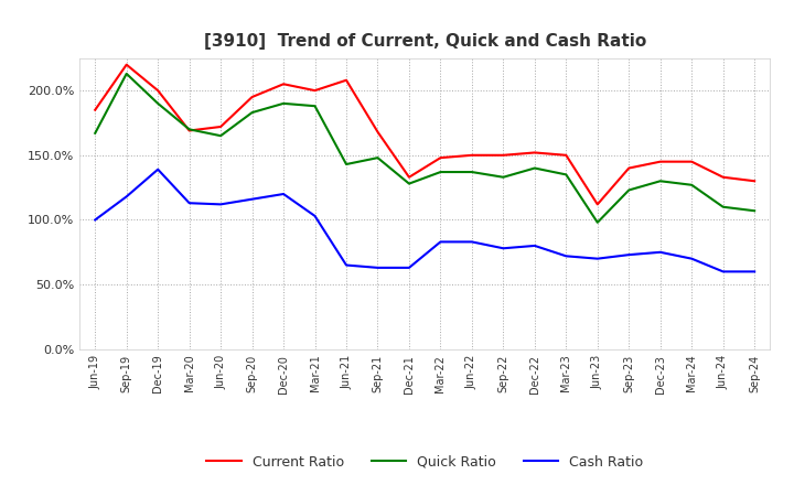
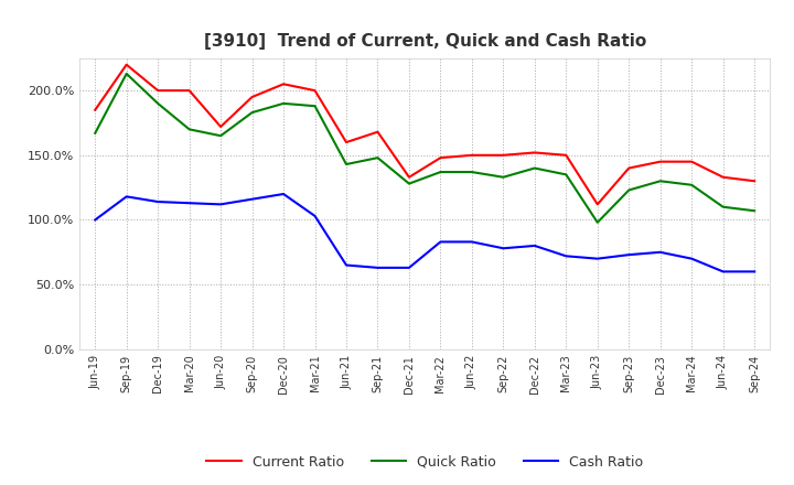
Cash Ratio/Dec-19: 139% -> 114%
Current Ratio/Mar-20: 169% -> 200%
Current Ratio/Jun-21: 208% -> 160%
